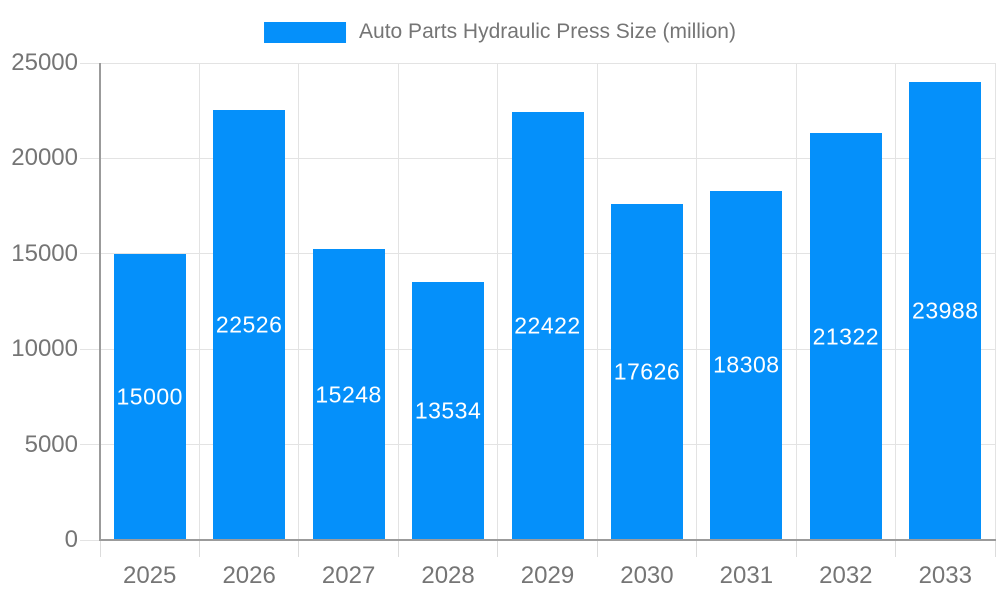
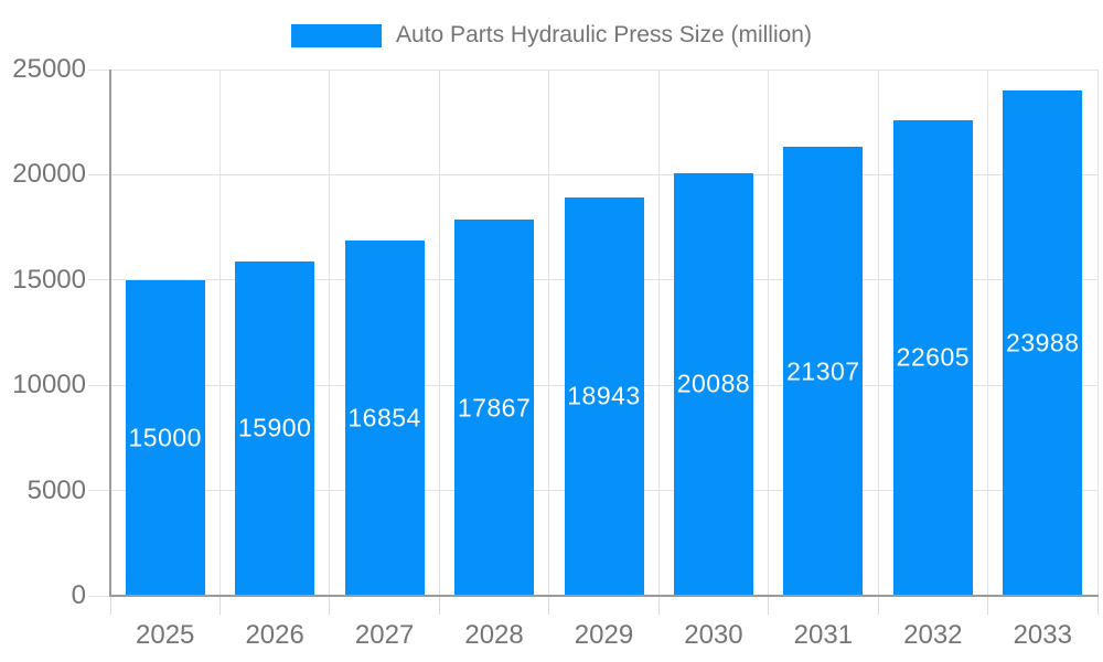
2026: 22526 -> 15900
2027: 15248 -> 16854
2028: 13534 -> 17867
2029: 22422 -> 18943
2030: 17626 -> 20088
2031: 18308 -> 21307
2032: 21322 -> 22605
